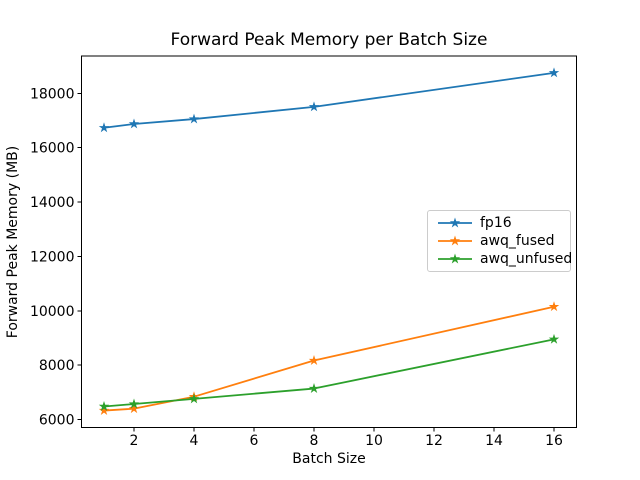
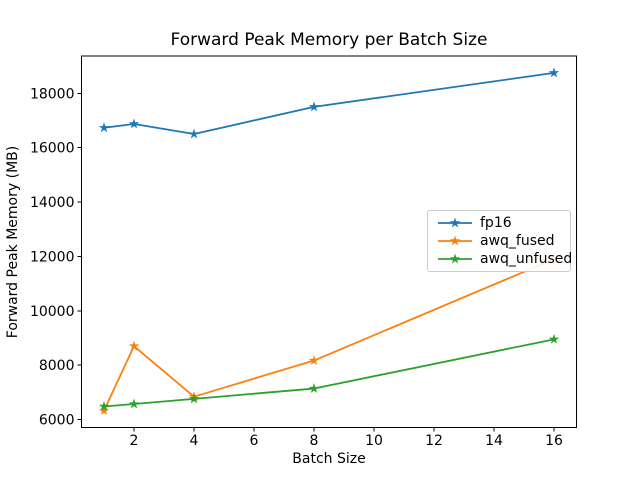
awq_fused/2: 6400 -> 8700
fp16/4: 17000 -> 16500
awq_fused/16: 10200 -> 11900
